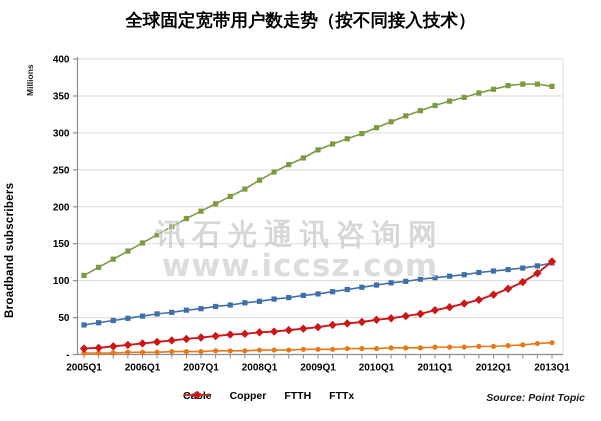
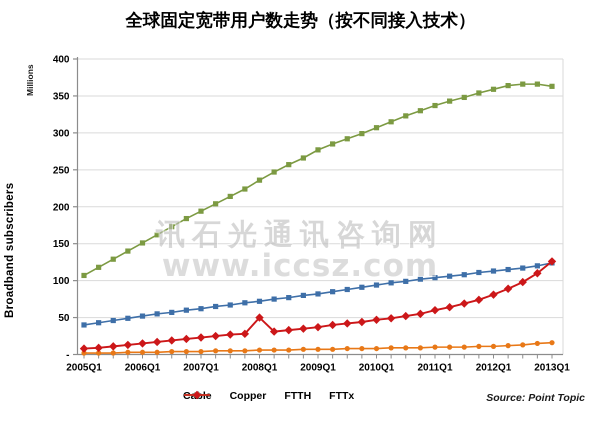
FTTx/2008Q1: 30 -> 50
